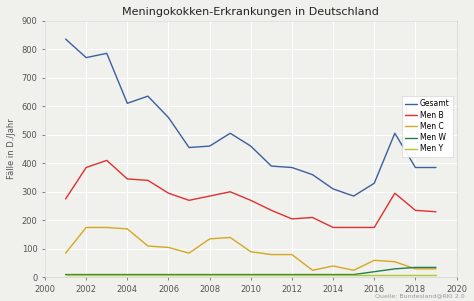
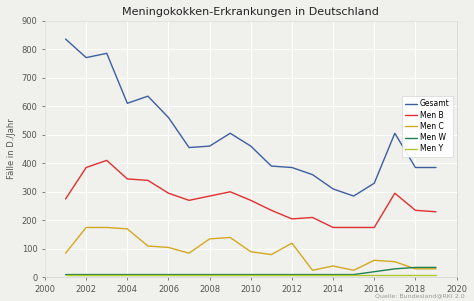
Men C/2012: 80 -> 120
